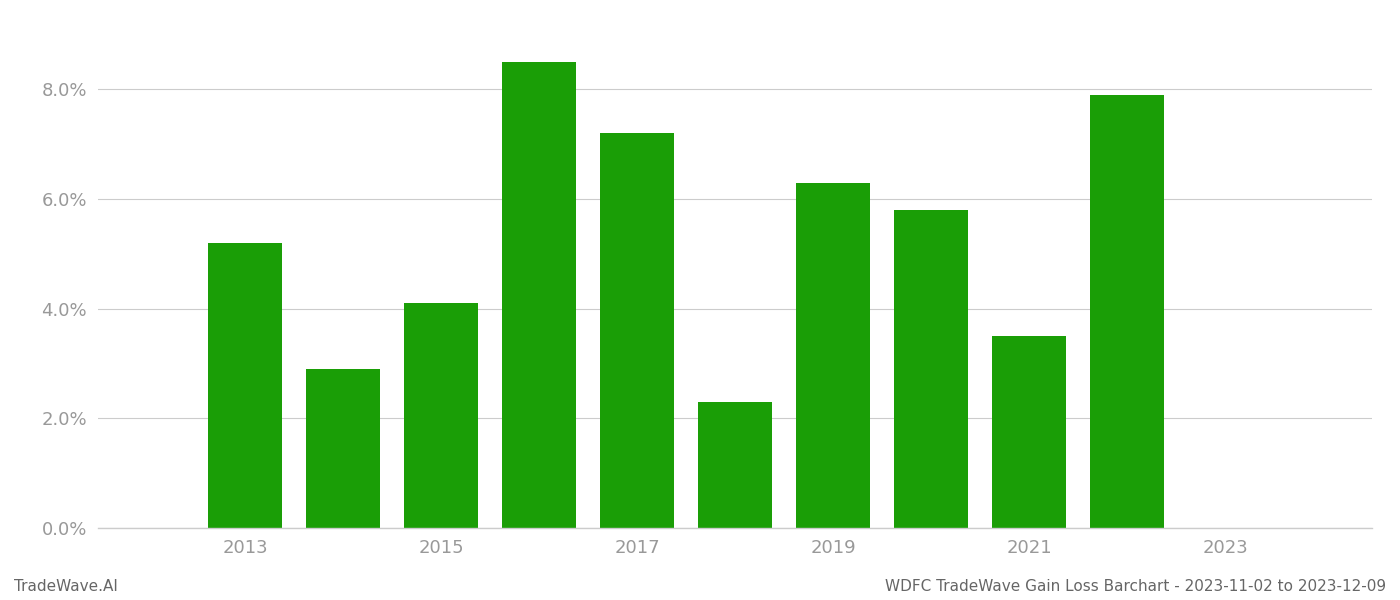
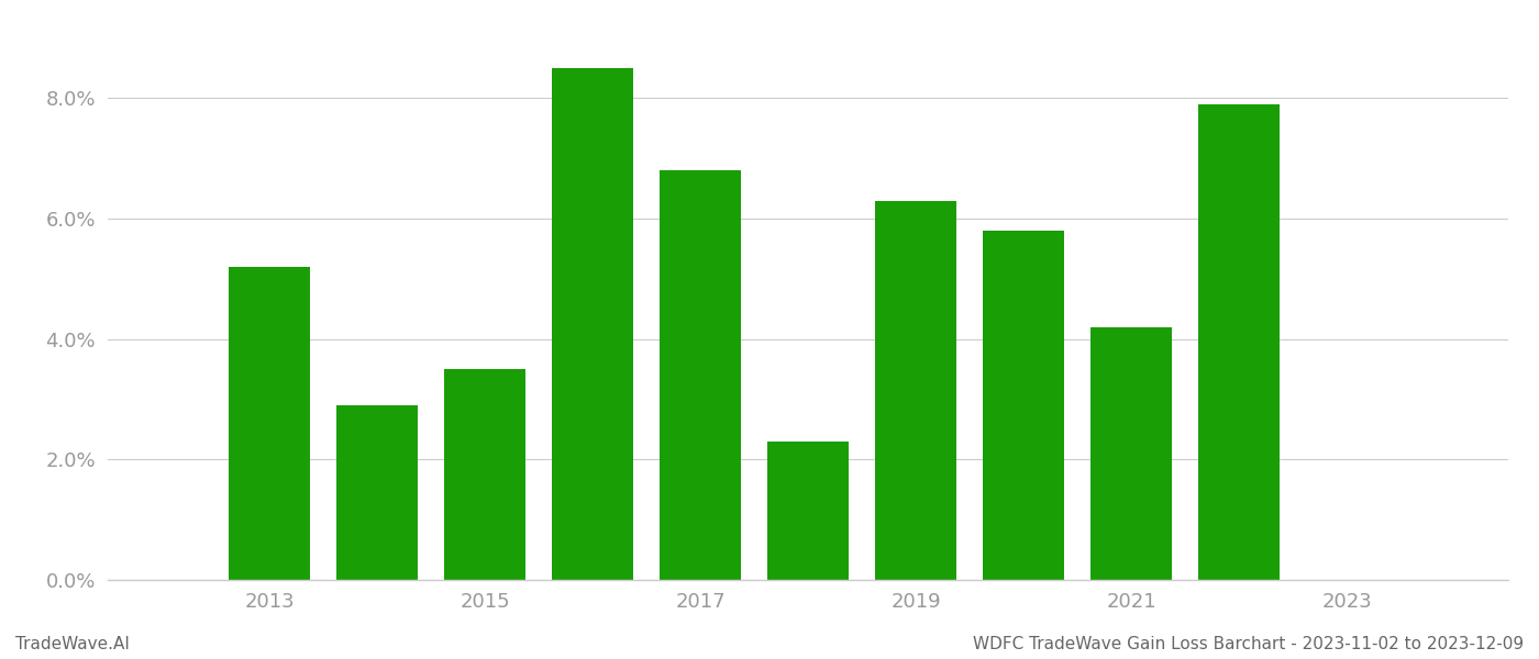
2015: 4.1% -> 3.5%
2017: 7.2% -> 6.8%
2021: 3.5% -> 4.2%
